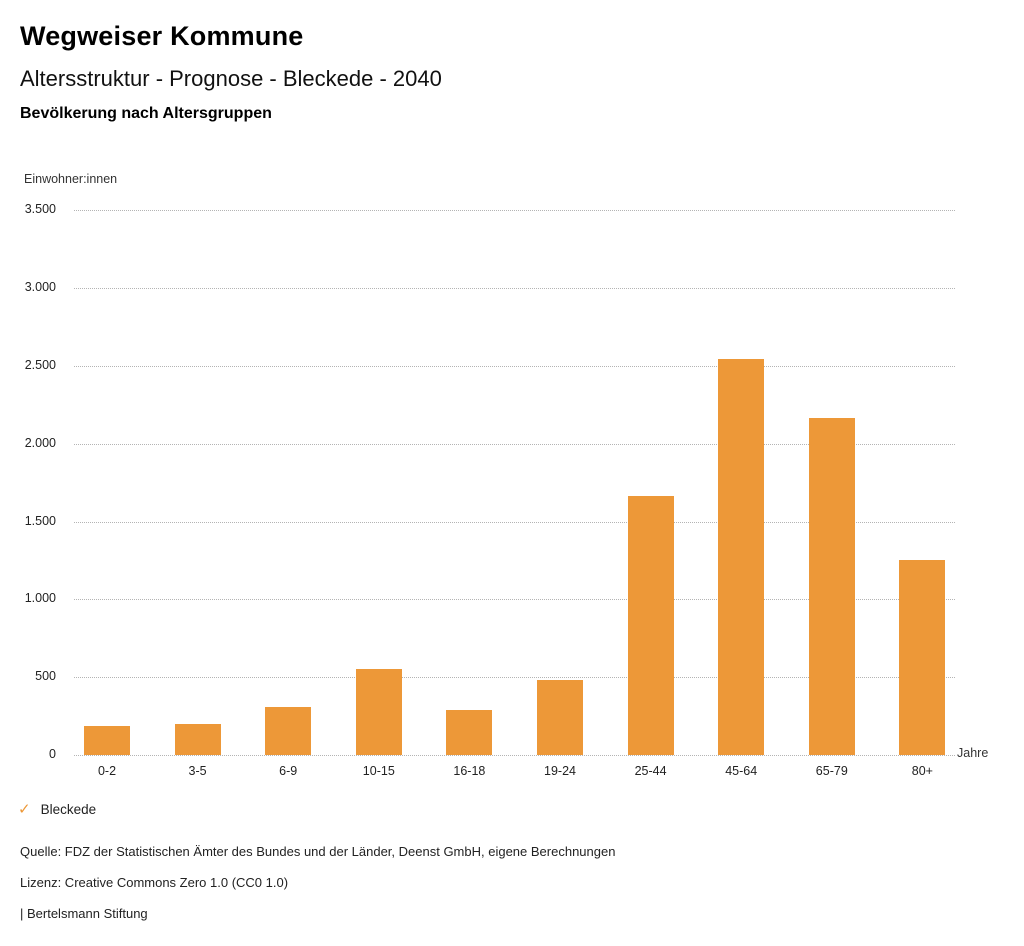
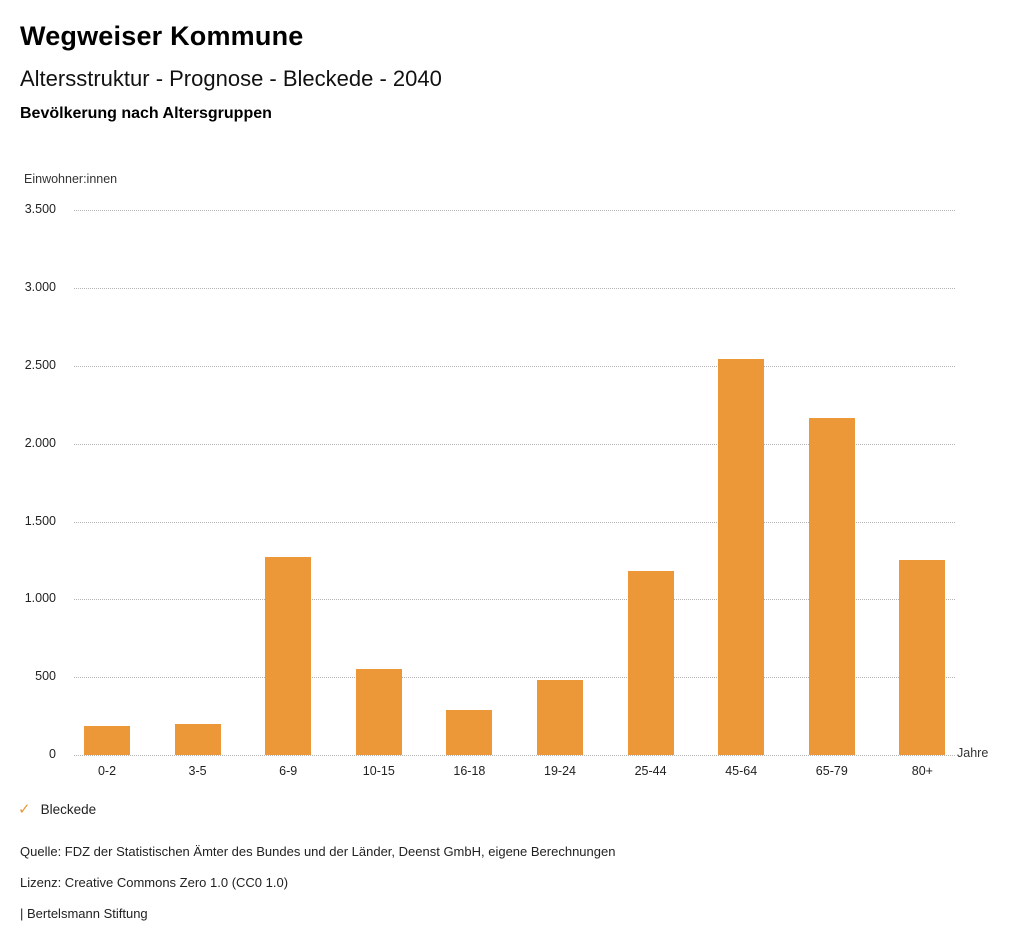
6-9: 310 -> 1270
25-44: 1660 -> 1180
